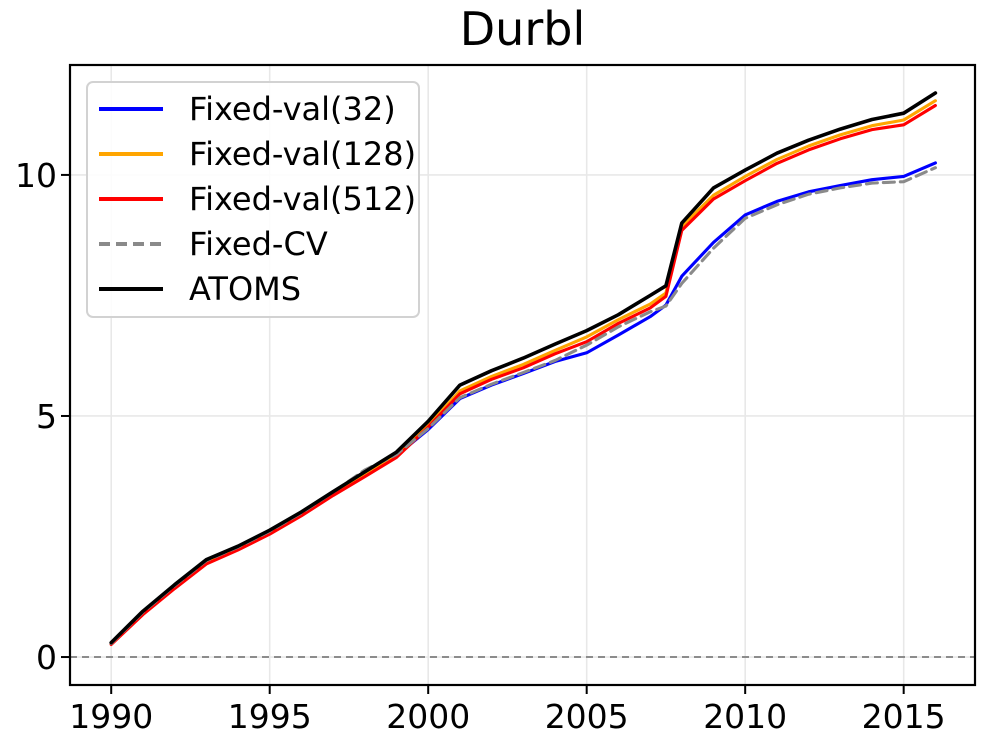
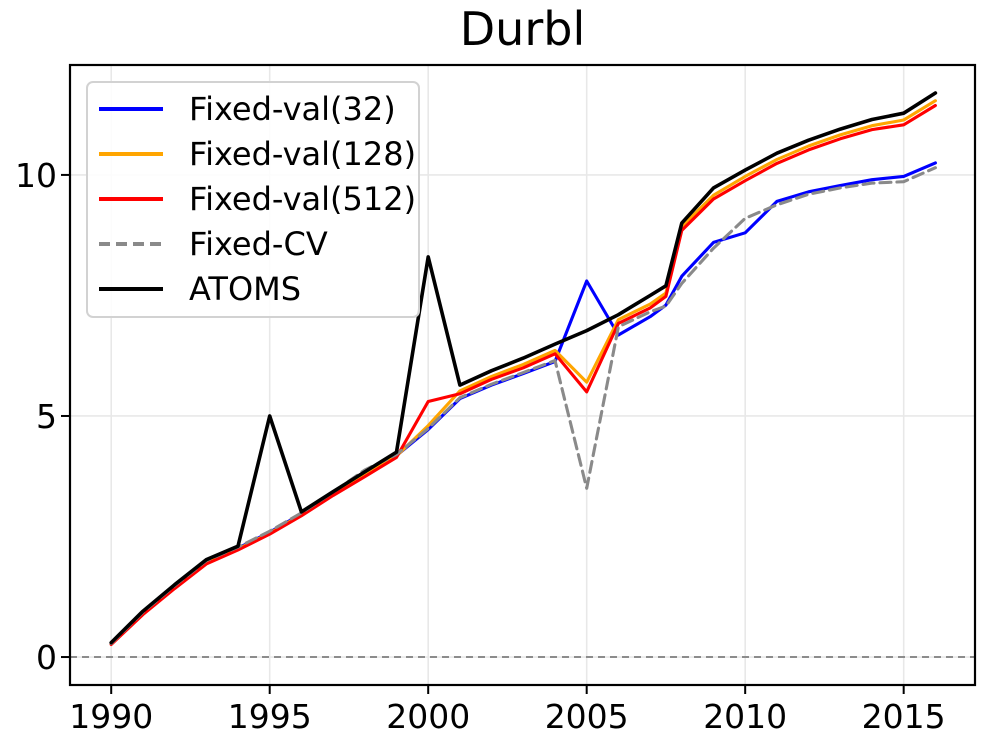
ATOMS/1995: 2.6 -> 5.0
Fixed-val(512)/2000: 4.8 -> 5.3
ATOMS/2000: 4.9 -> 8.3
Fixed-val(32)/2005: 6.3 -> 7.8
Fixed-val(128)/2005: 6.6 -> 5.7
Fixed-val(512)/2005: 6.5 -> 5.5
Fixed-CV/2005: 6.5 -> 3.5
Fixed-val(32)/2010: 9.2 -> 8.8
